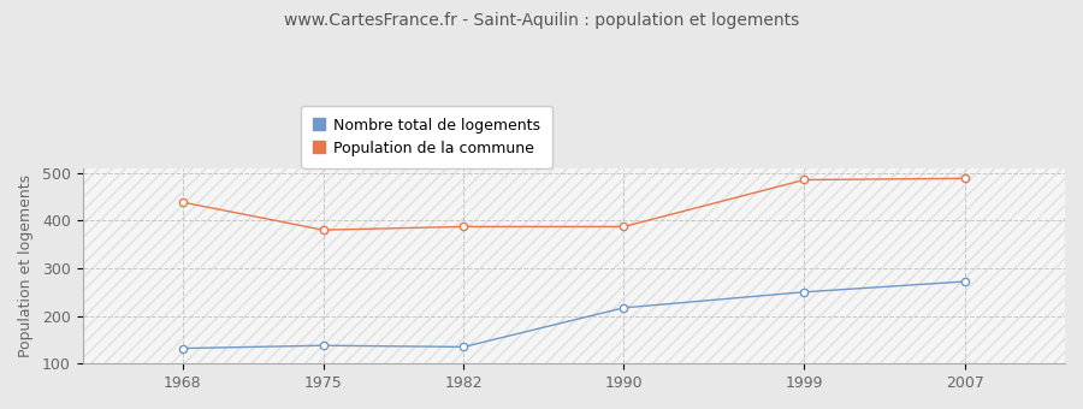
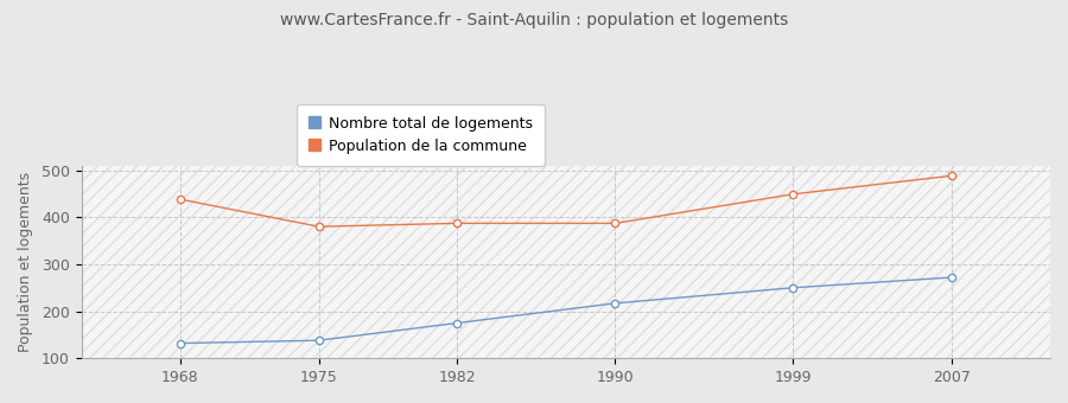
Nombre total de logements/1982: 135 -> 175
Population de la commune/1999: 485 -> 449
